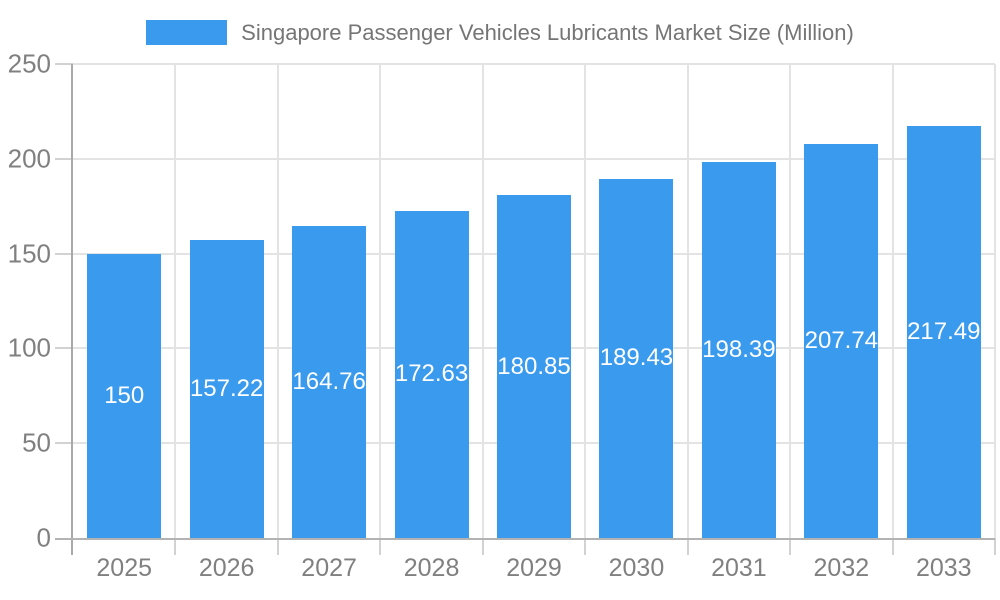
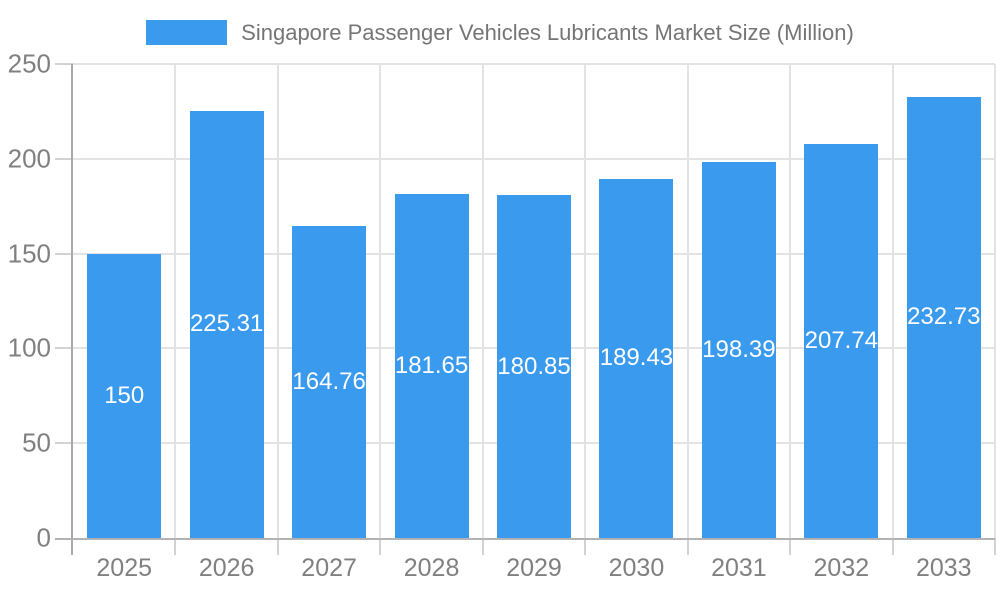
2026: 157.22 -> 225.31
2028: 172.63 -> 181.65
2033: 217.49 -> 232.73
